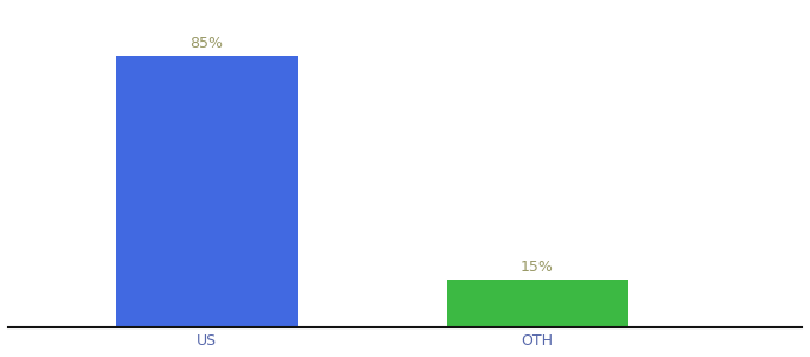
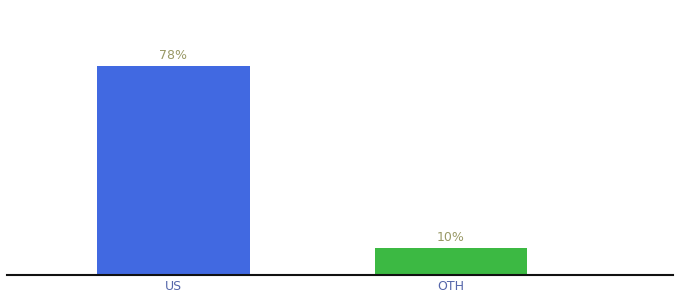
US: 85% -> 78%
OTH: 15% -> 10%
